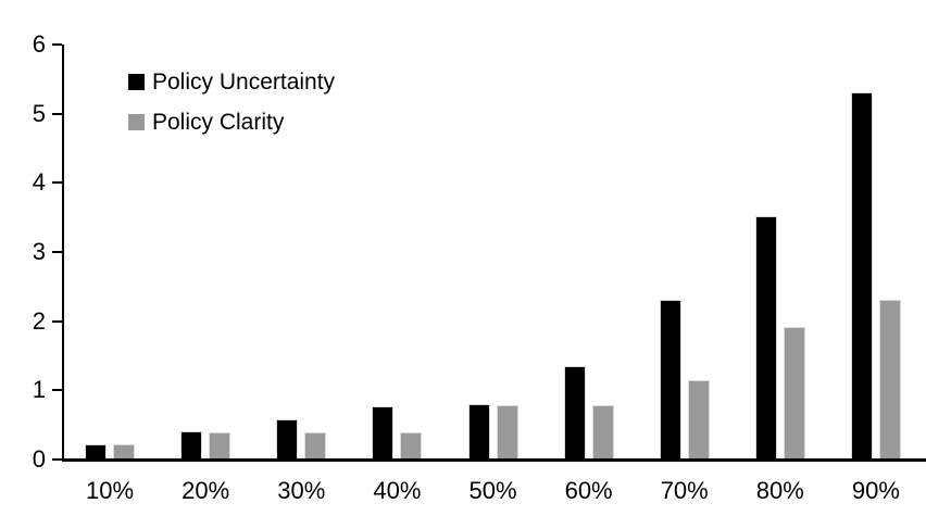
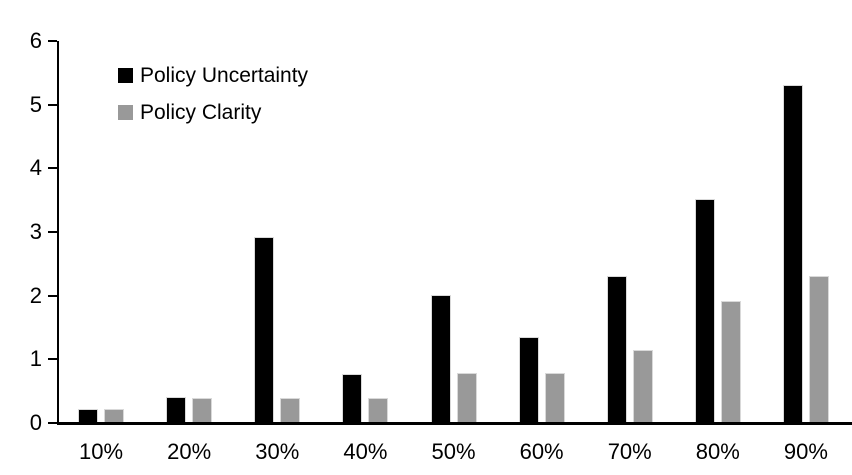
Policy Uncertainty/30%: 0.6 -> 2.9
Policy Uncertainty/50%: 0.8 -> 2.0
